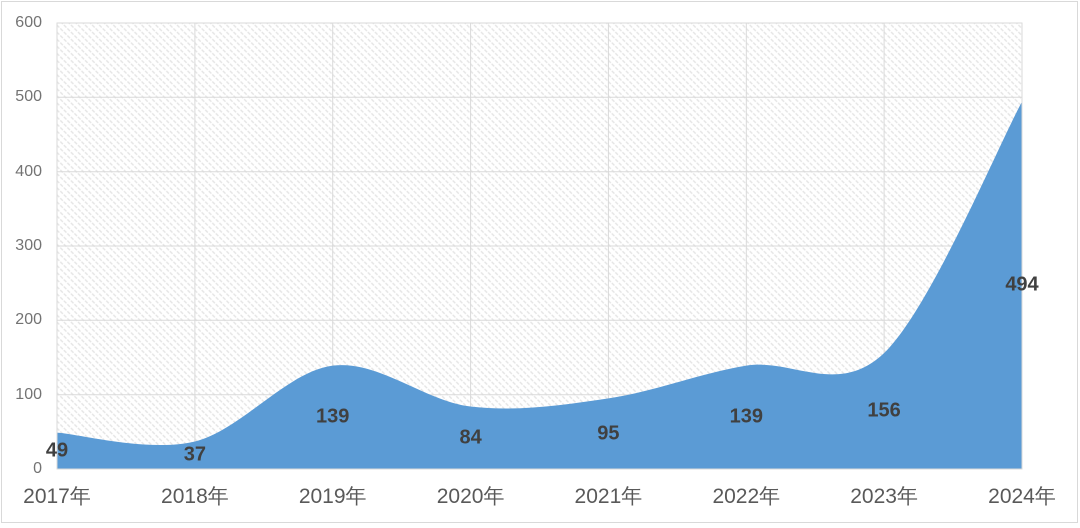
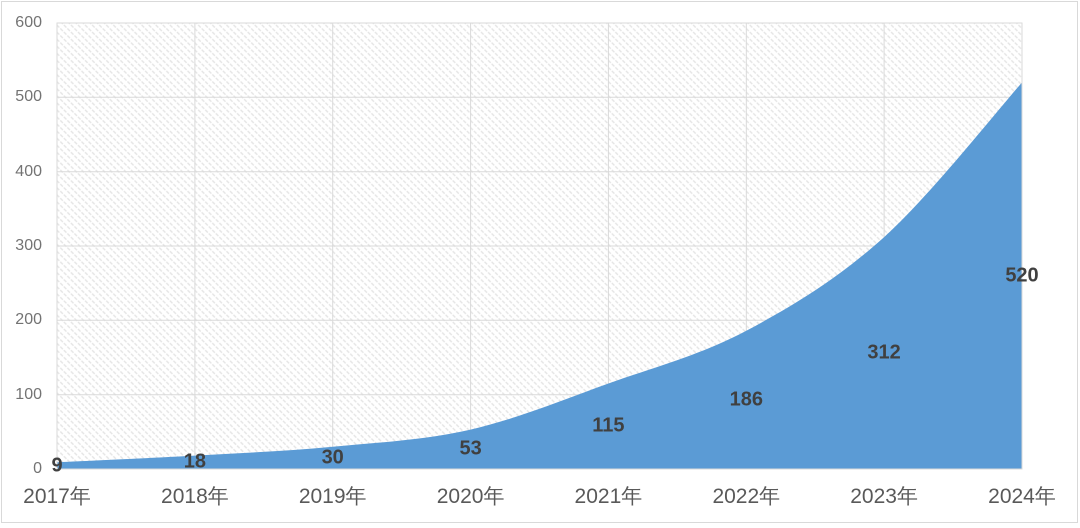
2017年: 49 -> 9
2018年: 37 -> 18
2019年: 139 -> 30
2020年: 84 -> 53
2021年: 95 -> 115
2022年: 139 -> 186
2023年: 156 -> 312
2024年: 494 -> 520
